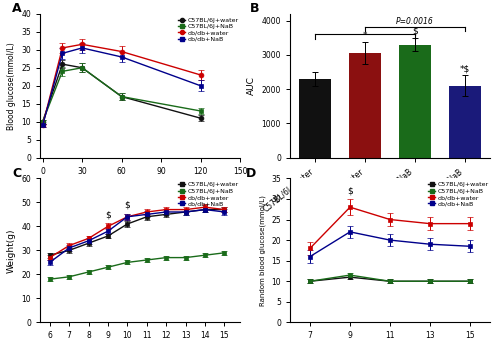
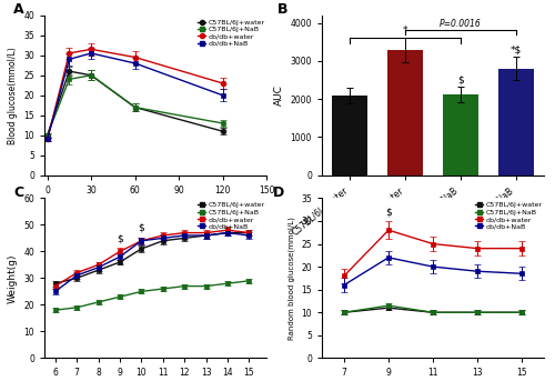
C57BL/6J+water: 2300 -> 2100
db/db+water: 3050 -> 3300
C57BL/6J+NaB: 3300 -> 2120
db/db+NaB: 2100 -> 2800
